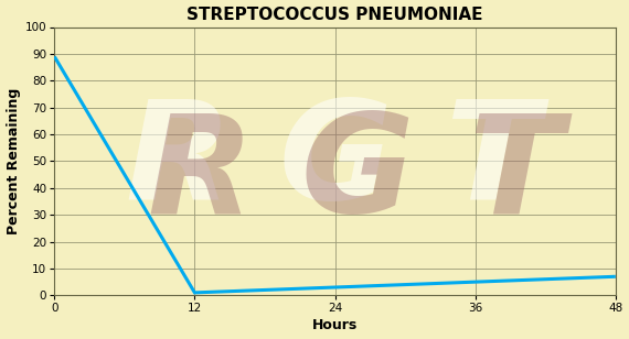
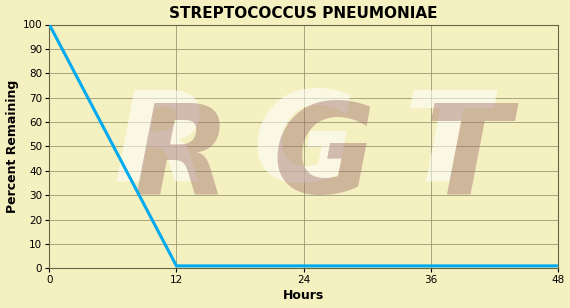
0: 89 -> 100
48: 7 -> 1
